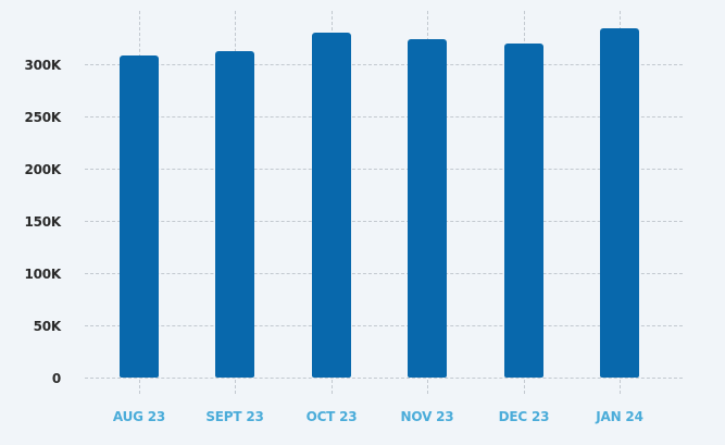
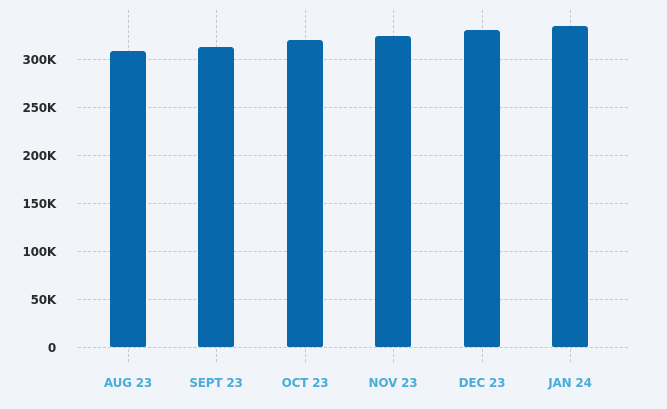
OCT 23: 330K -> 320K
DEC 23: 320K -> 330K
